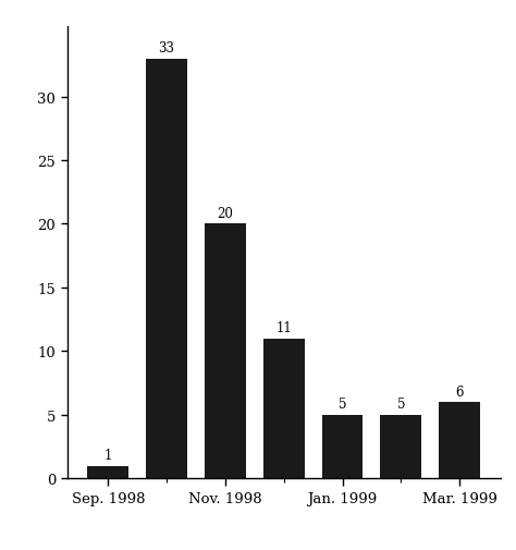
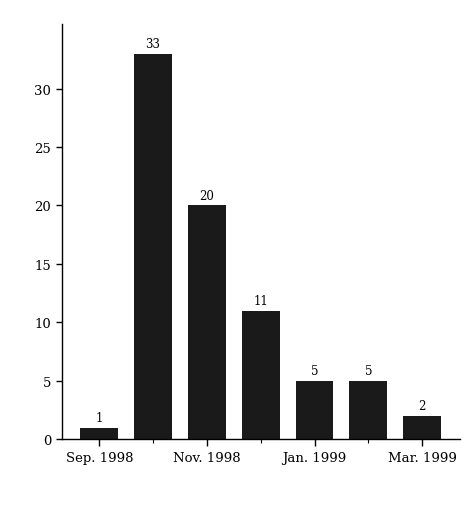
Mar. 1999: 6 -> 2
